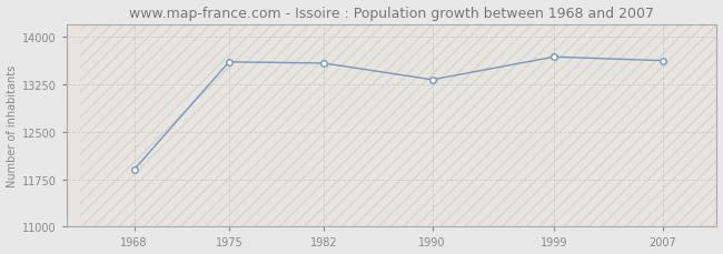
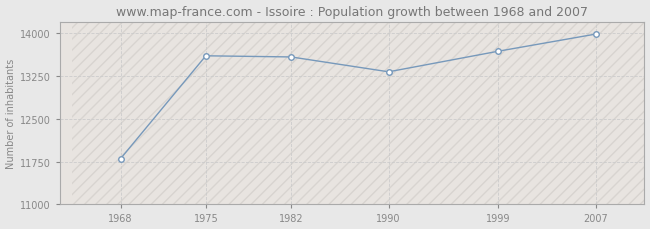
1968: 11900 -> 11800
2007: 13620 -> 13980
